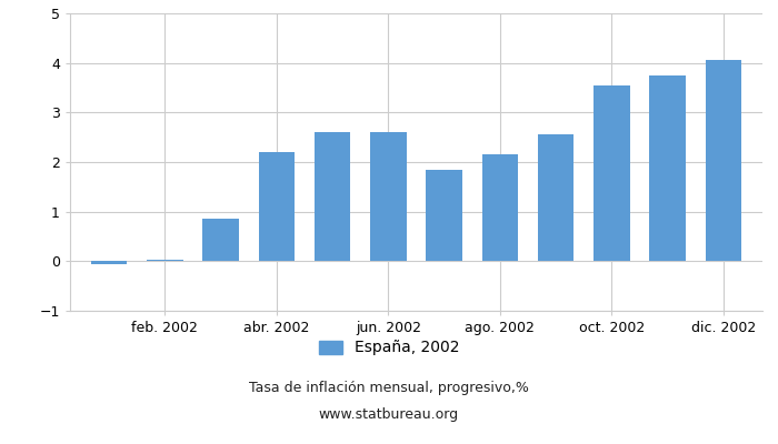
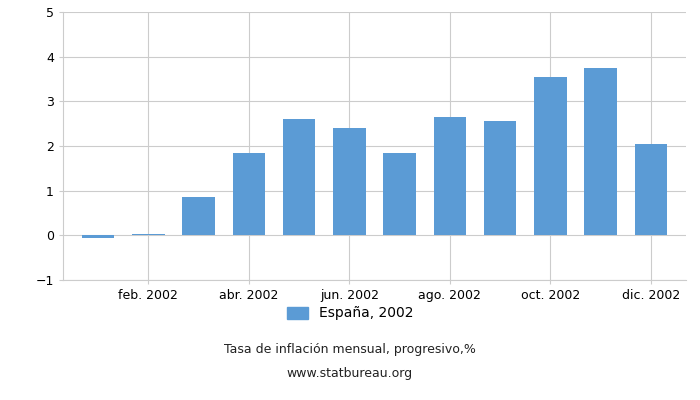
abr. 2002: 2.20 -> 1.85
jun. 2002: 2.60 -> 2.40
ago. 2002: 2.15 -> 2.65
dic. 2002: 4.07 -> 2.05
